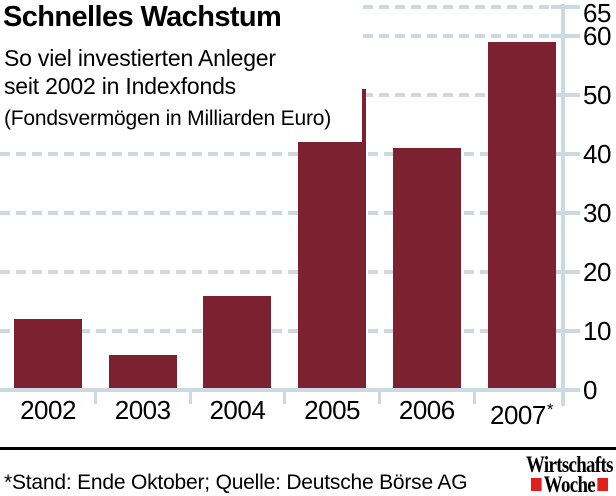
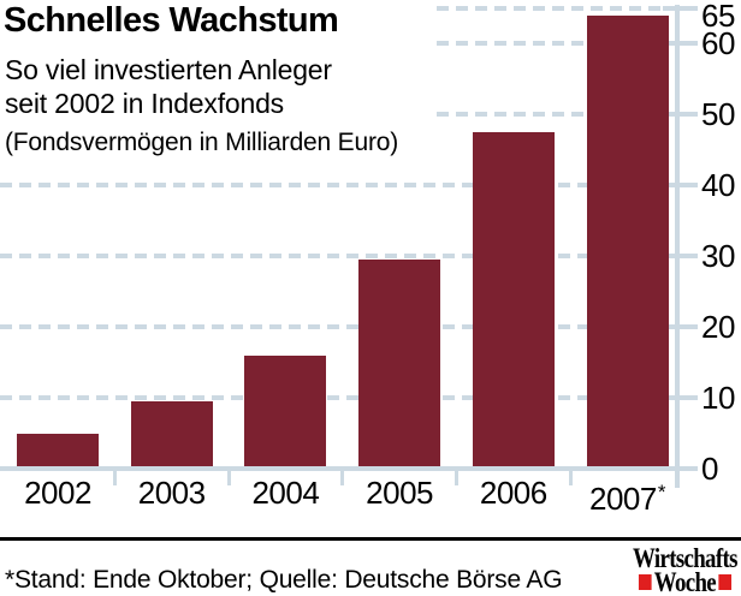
2002: 12 -> 5
2003: 6 -> 10
2005: 51 -> 30
2006: 41 -> 48
2007*: 59 -> 64
